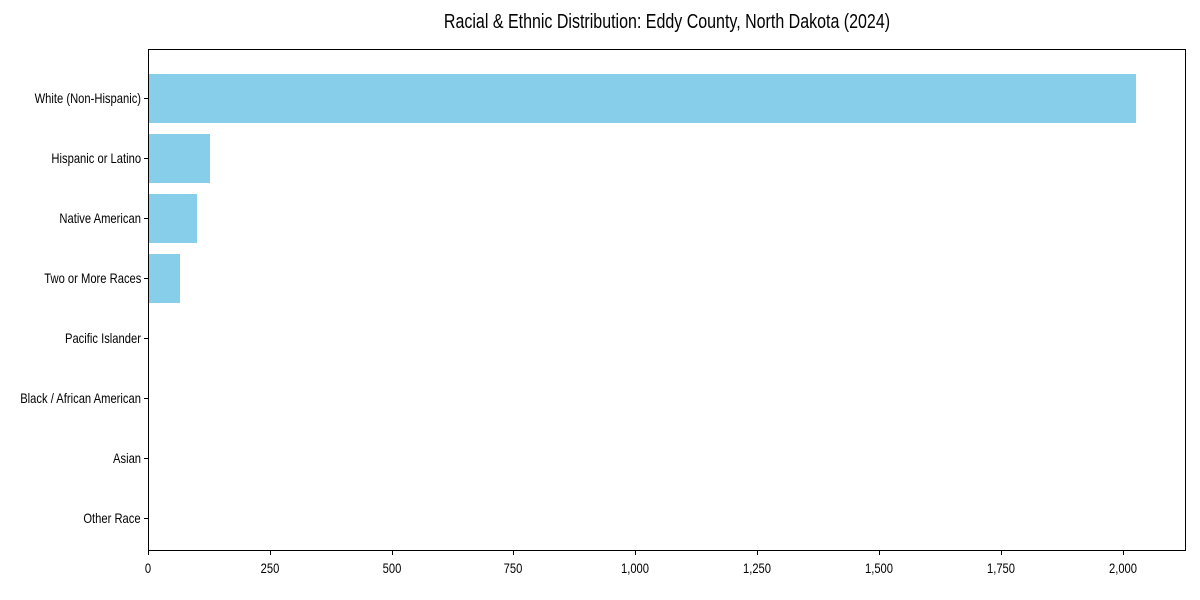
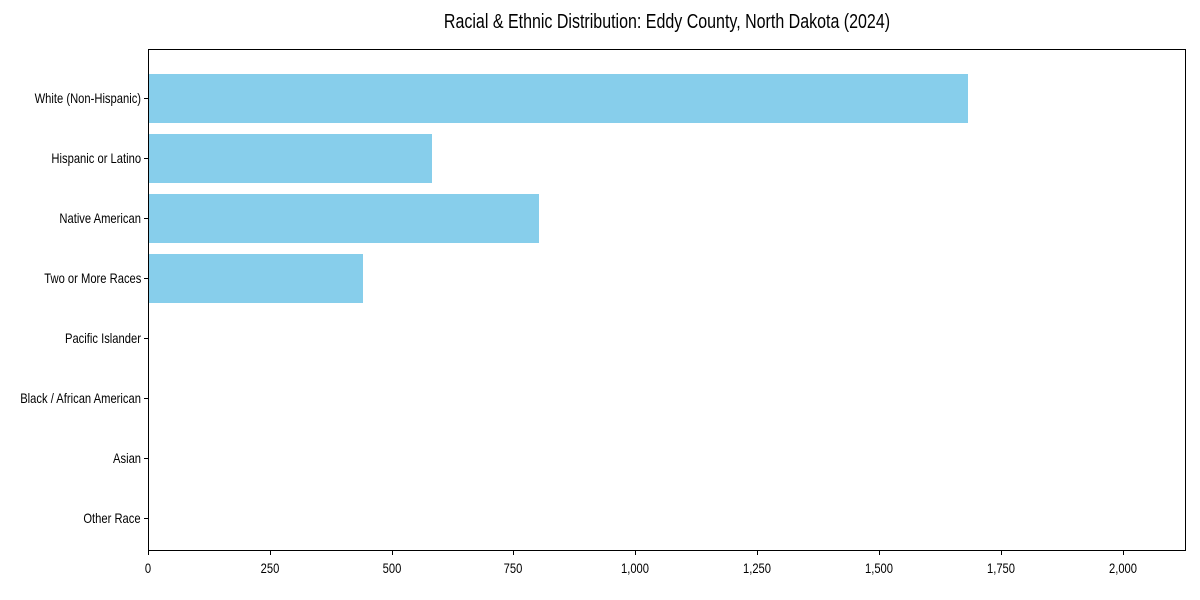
White (Non-Hispanic): 2020 -> 1680
Hispanic or Latino: 130 -> 580
Native American: 100 -> 800
Two or More Races: 60 -> 440
